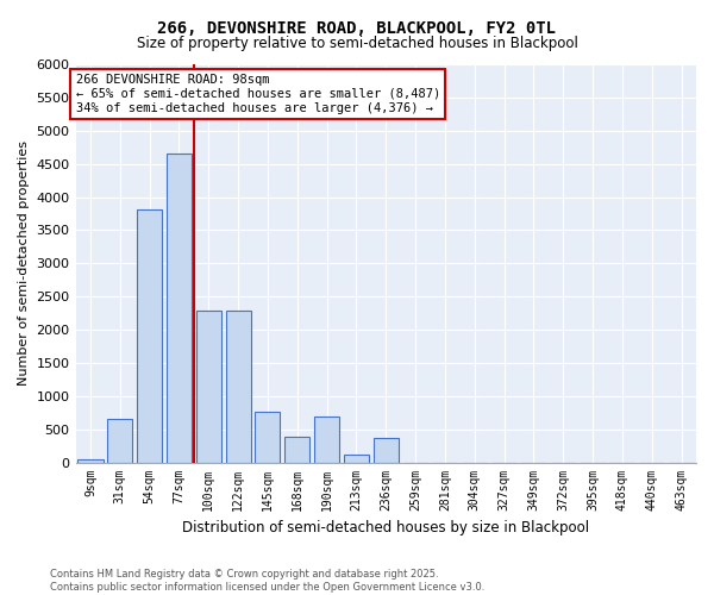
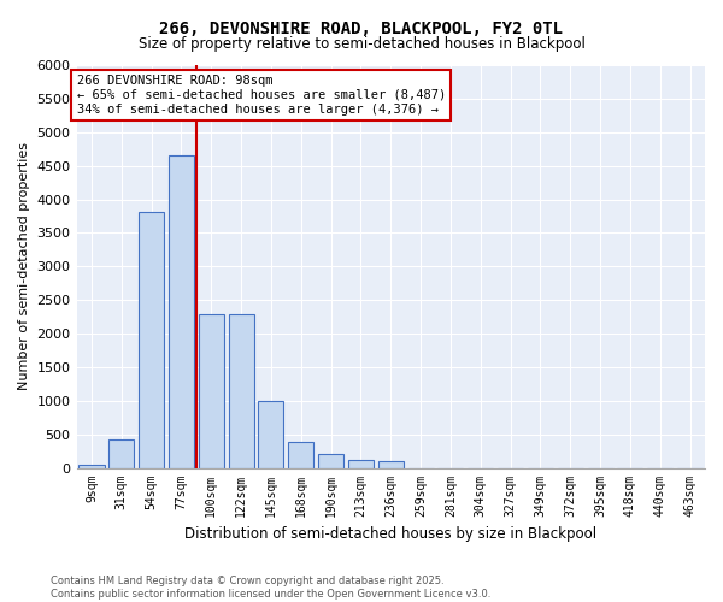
31sqm: 660 -> 430
145sqm: 760 -> 1000
190sqm: 700 -> 200
236sqm: 360 -> 100
